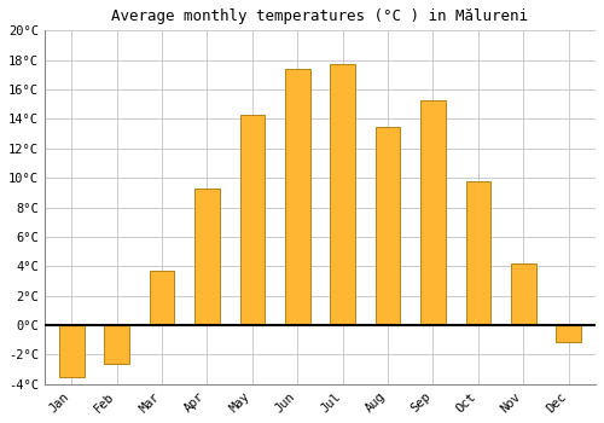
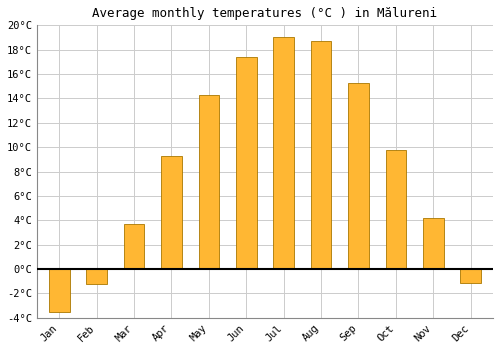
Feb: -2.6°C -> -1.2°C
Jul: 17.7°C -> 19.0°C
Aug: 13.5°C -> 18.7°C
